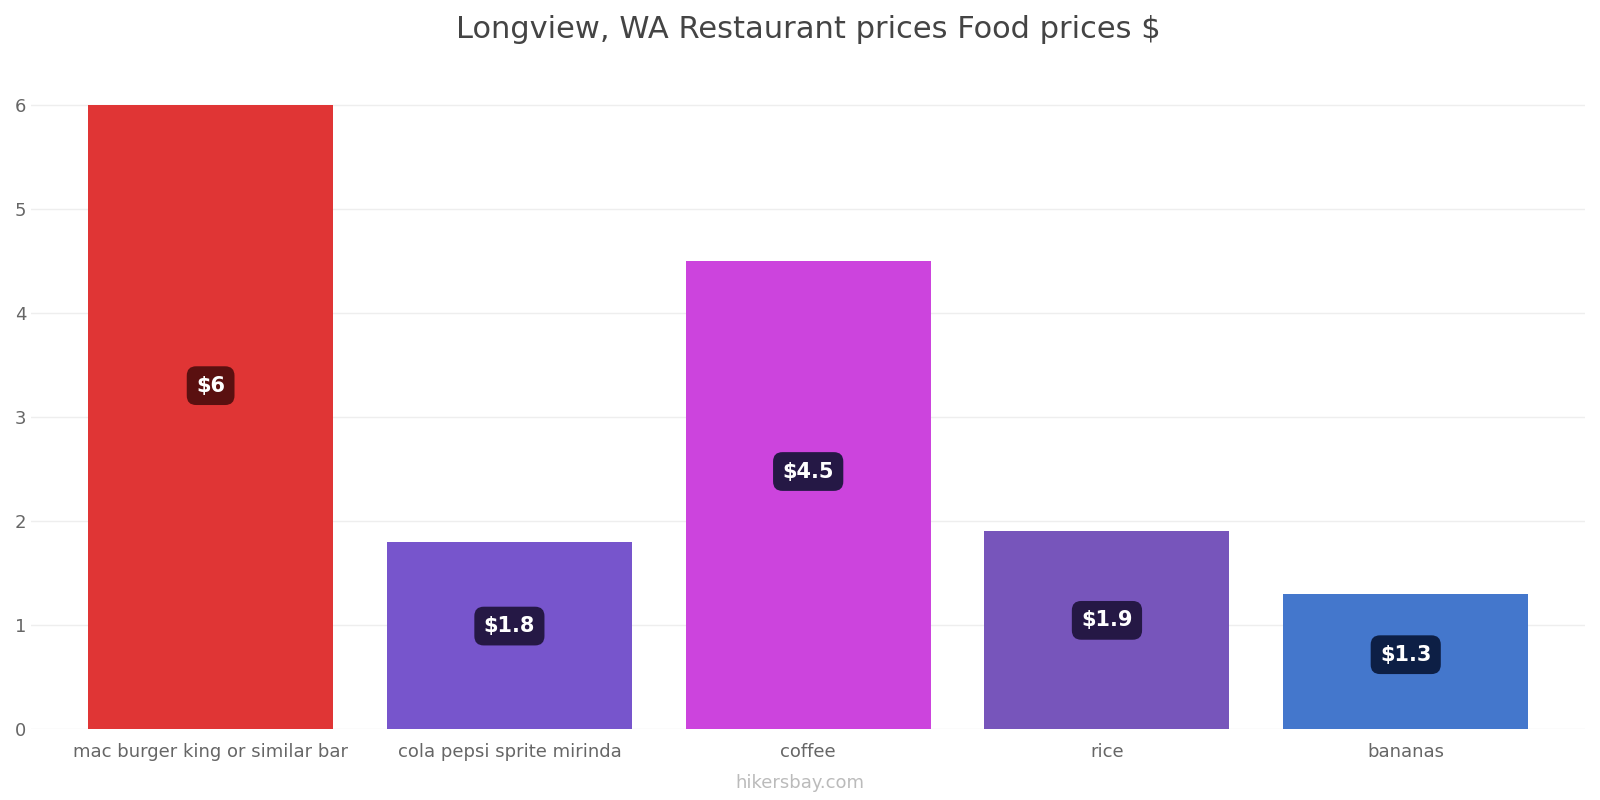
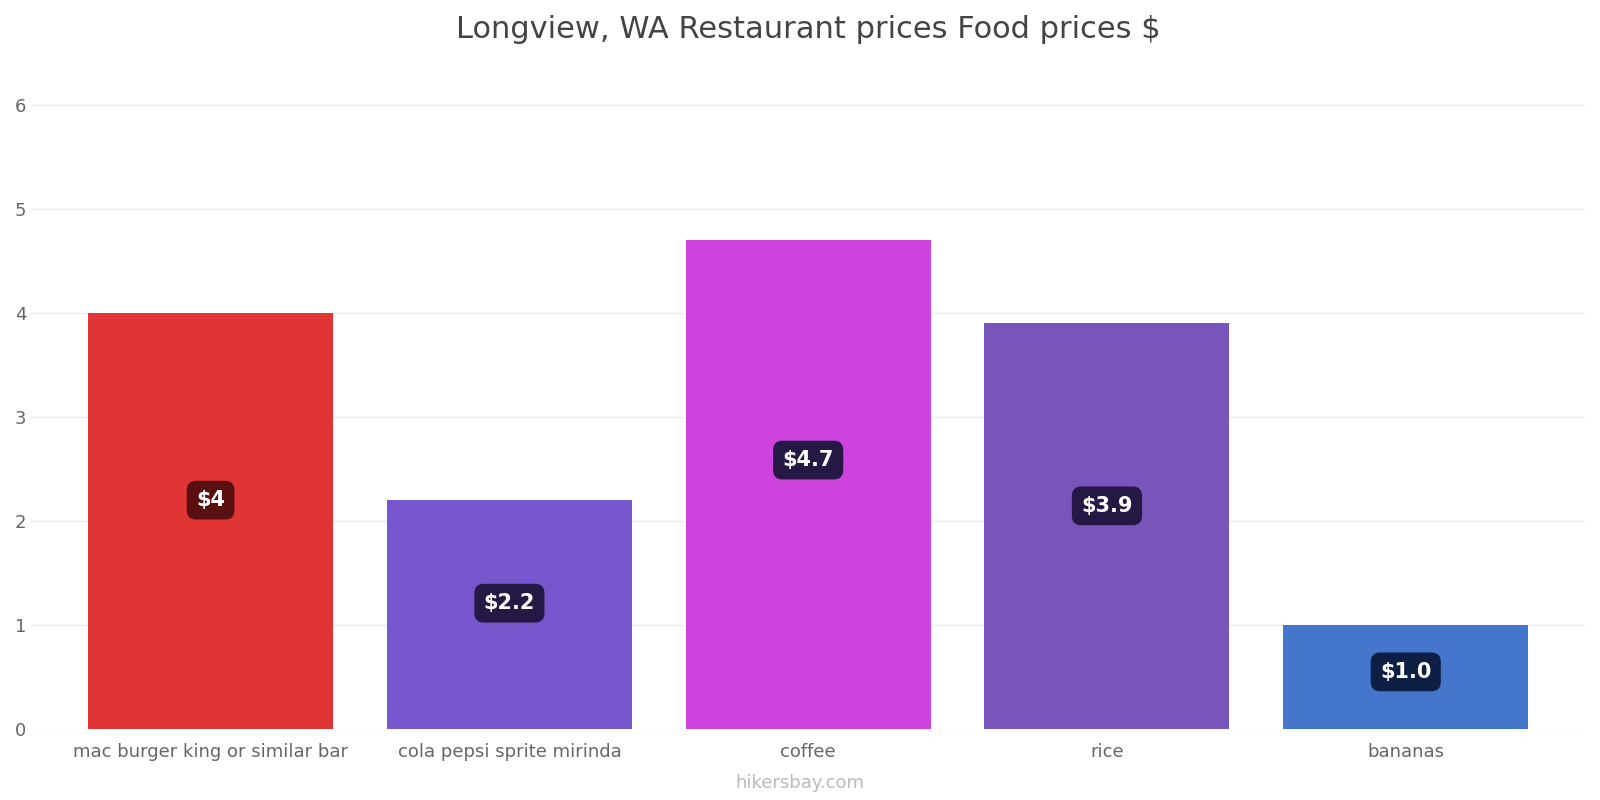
mac burger king or similar bar: $6 -> $4
cola pepsi sprite mirinda: $1.8 -> $2.2
coffee: $4.5 -> $4.7
rice: $1.9 -> $3.9
bananas: $1.3 -> $1.0
